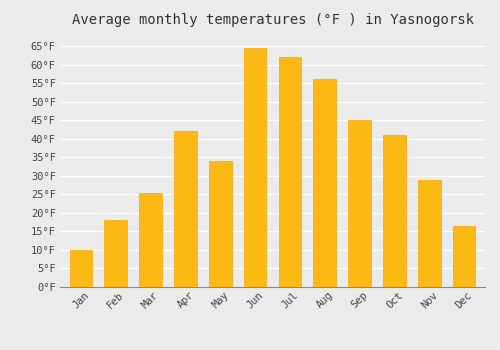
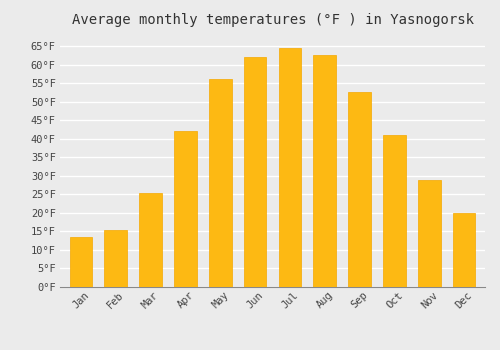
Jan: 10.0°F -> 13.5°F
Feb: 18.0°F -> 15.5°F
May: 34.0°F -> 56.0°F
Jun: 64.5°F -> 62.0°F
Jul: 62.0°F -> 64.5°F
Aug: 56.0°F -> 62.5°F
Sep: 45.0°F -> 52.5°F
Dec: 16.5°F -> 20.0°F
